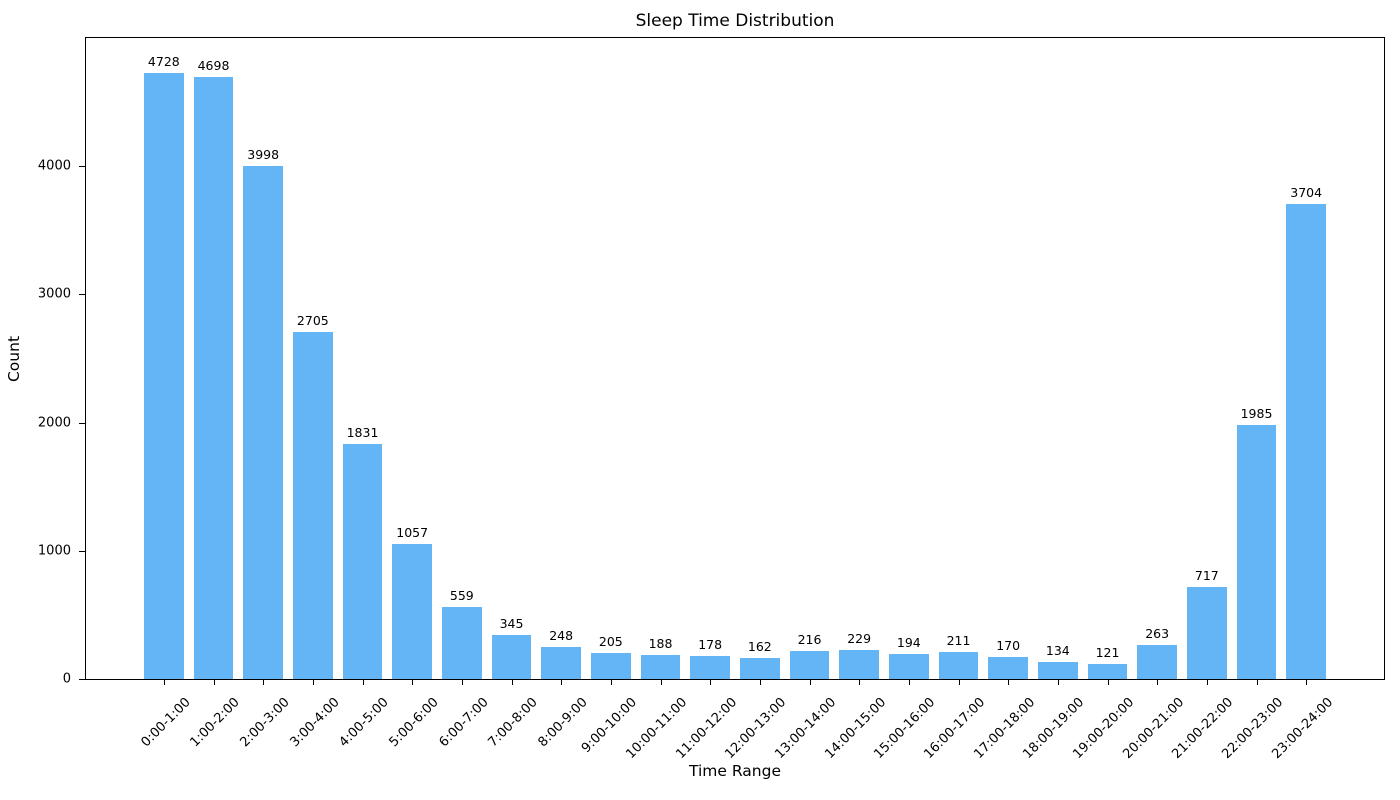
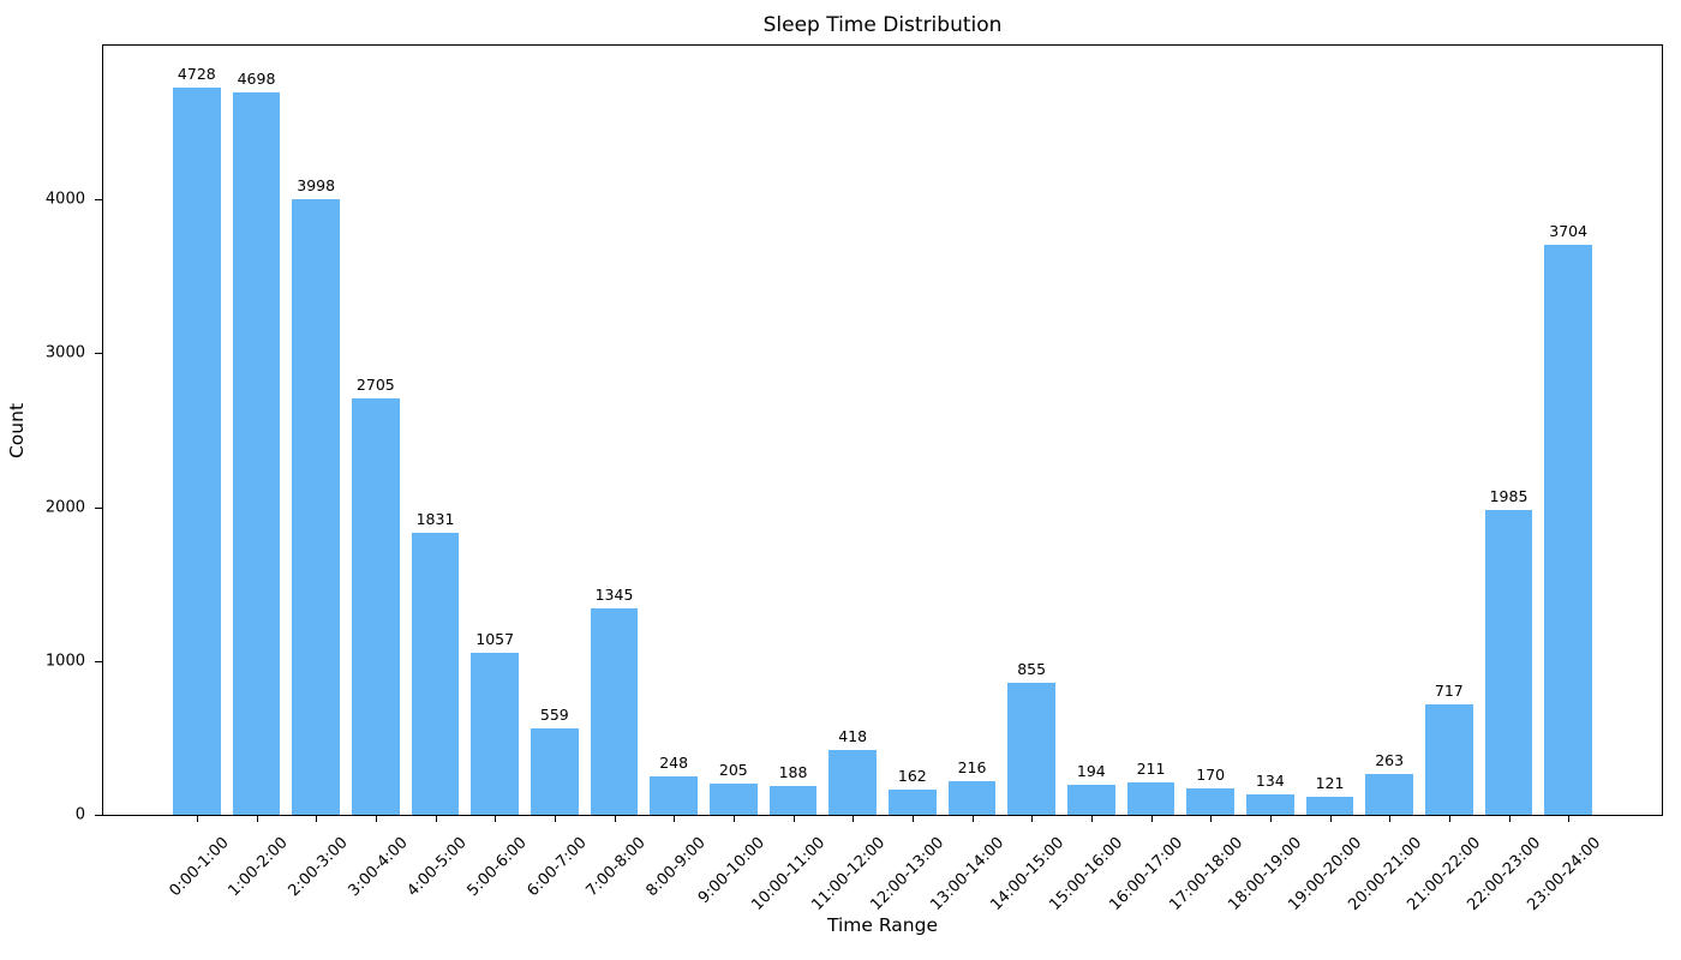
7:00-8:00: 345 -> 1345
11:00-12:00: 178 -> 418
14:00-15:00: 229 -> 855
